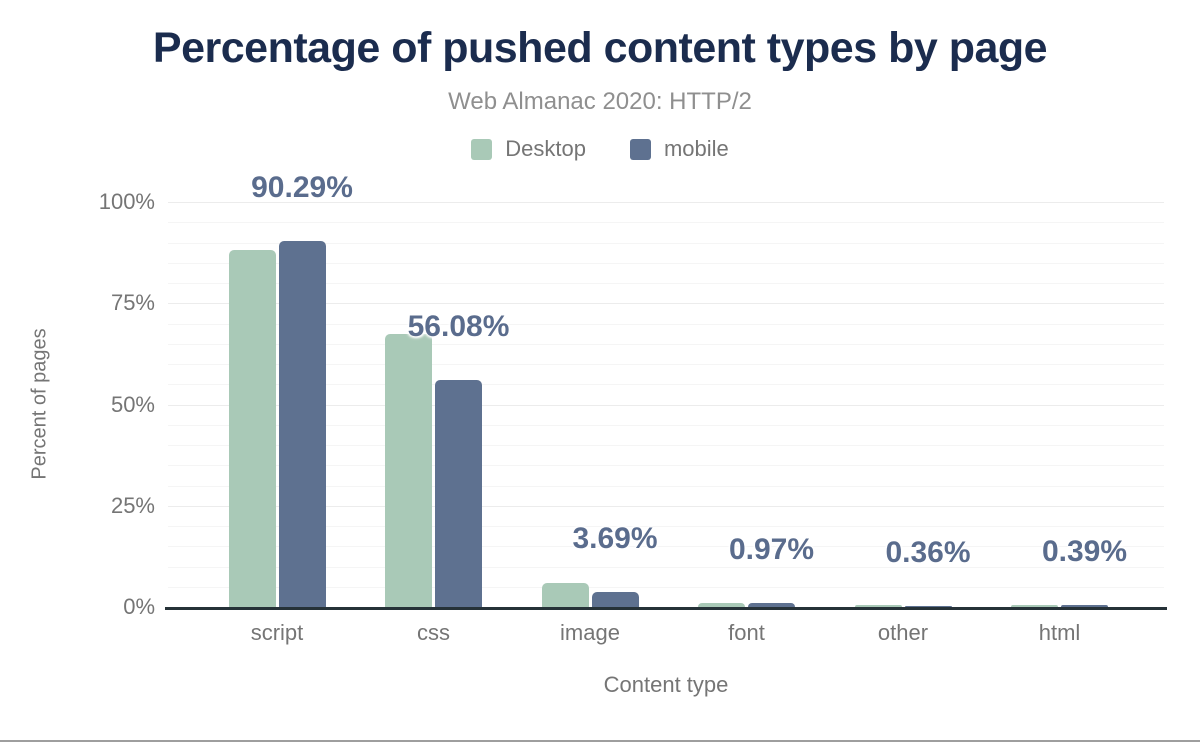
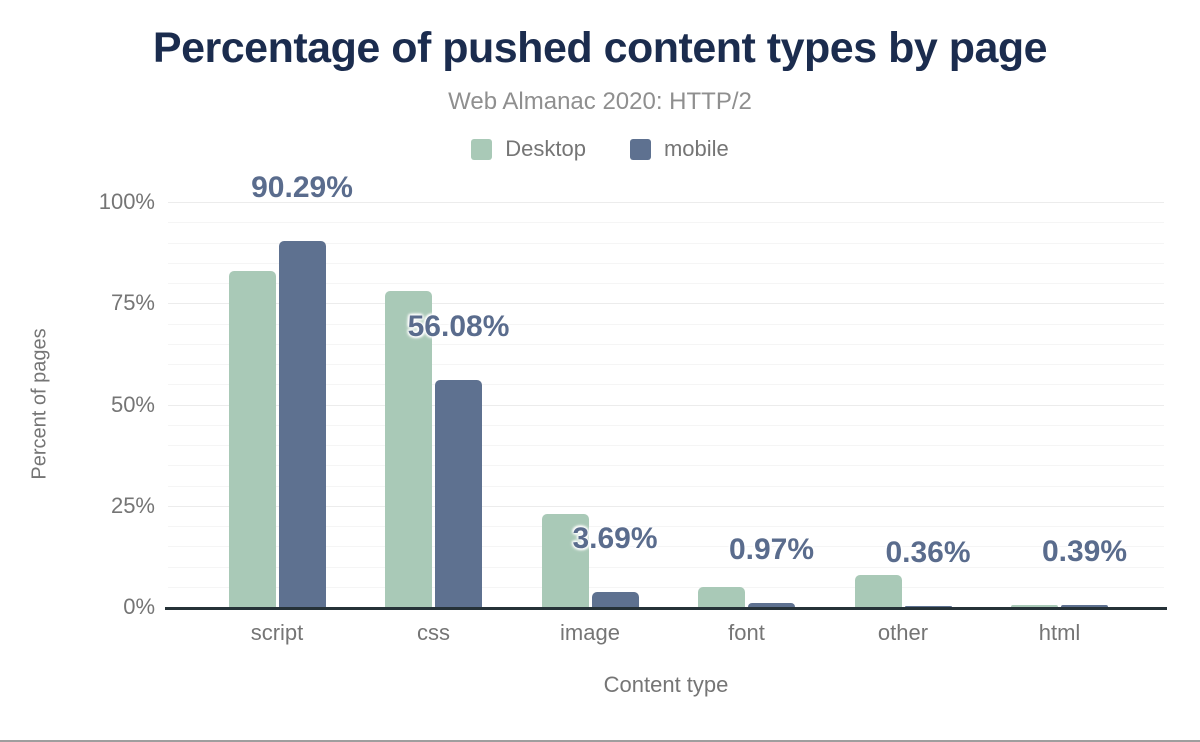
Desktop/script: 88% -> 83%
Desktop/css: 67% -> 78%
Desktop/image: 6% -> 23%
Desktop/font: 1% -> 5%
Desktop/other: 1% -> 8%
